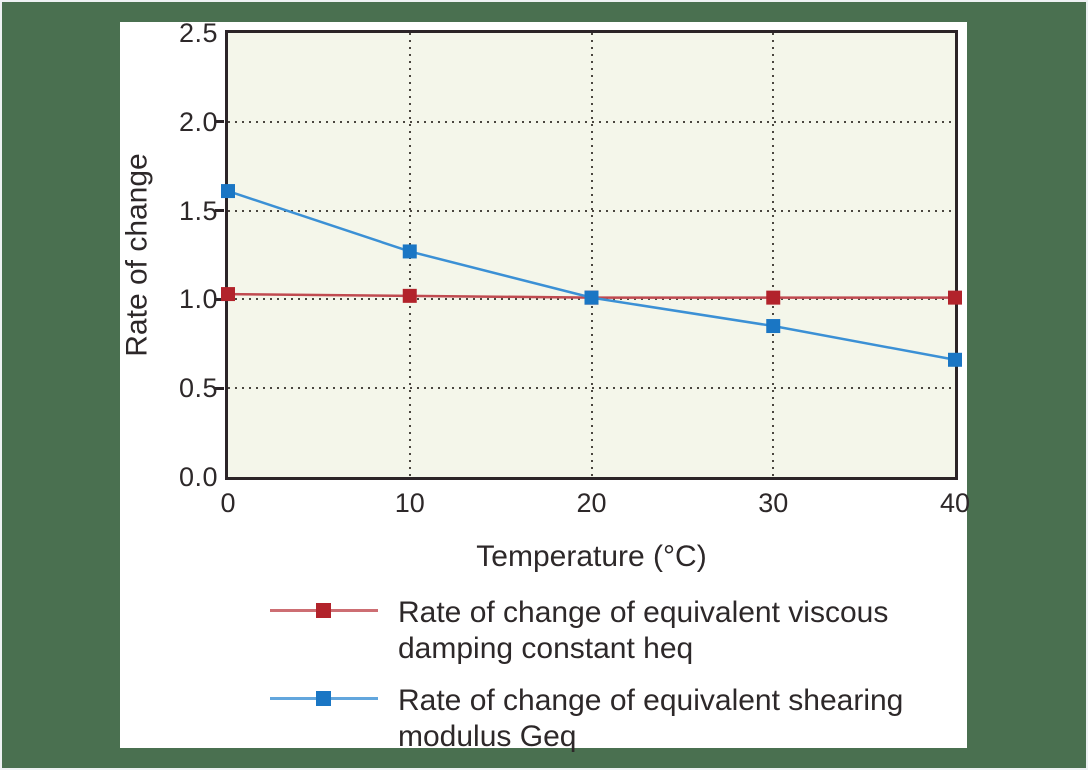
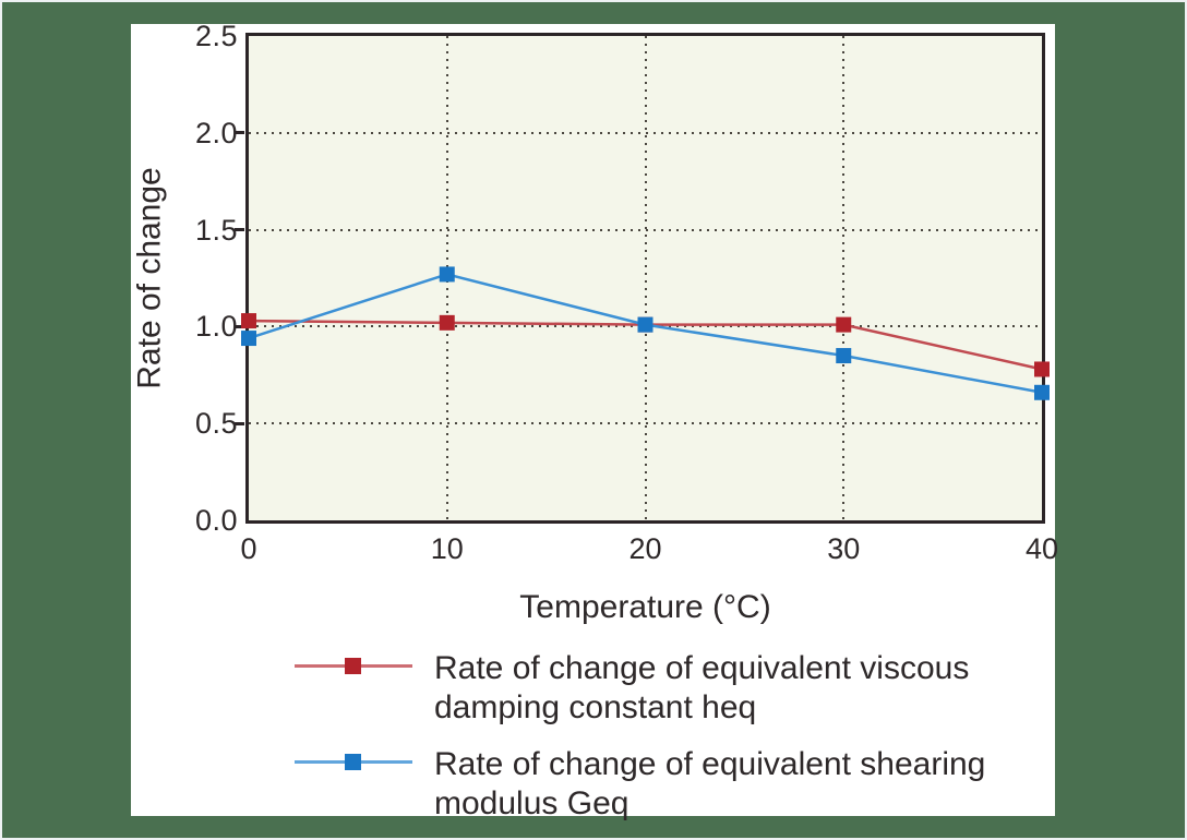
Rate of change of equivalent shearing modulus Geq/0: 1.61 -> 0.94
Rate of change of equivalent viscous damping constant heq/40: 1.01 -> 0.78
